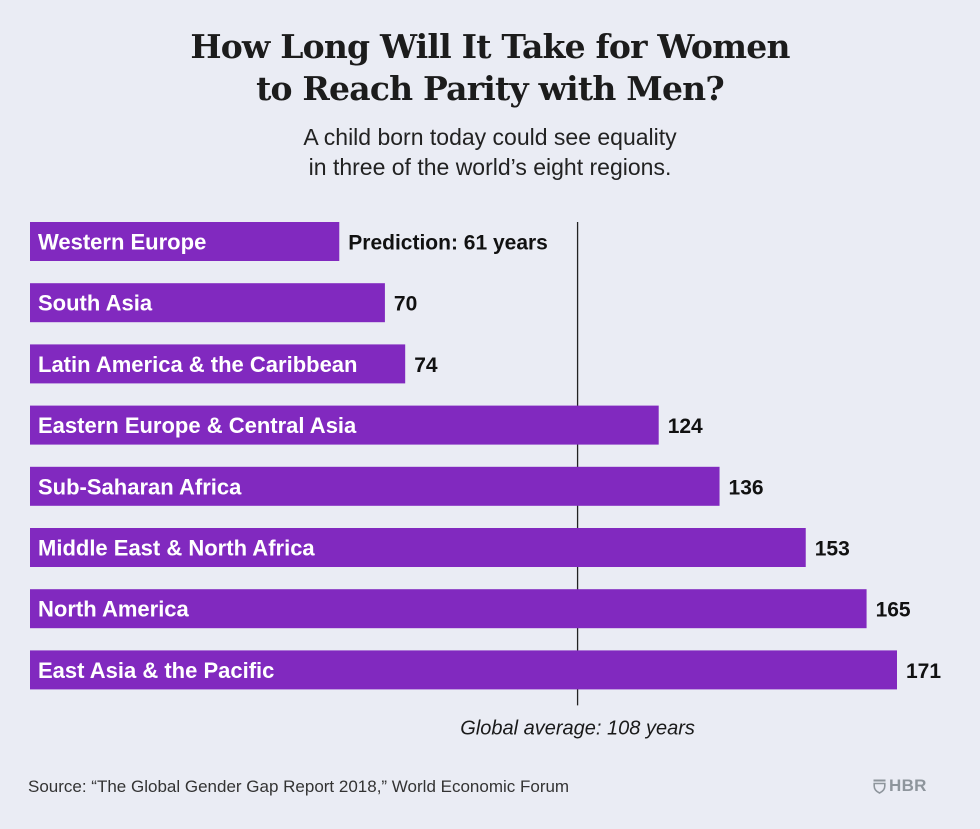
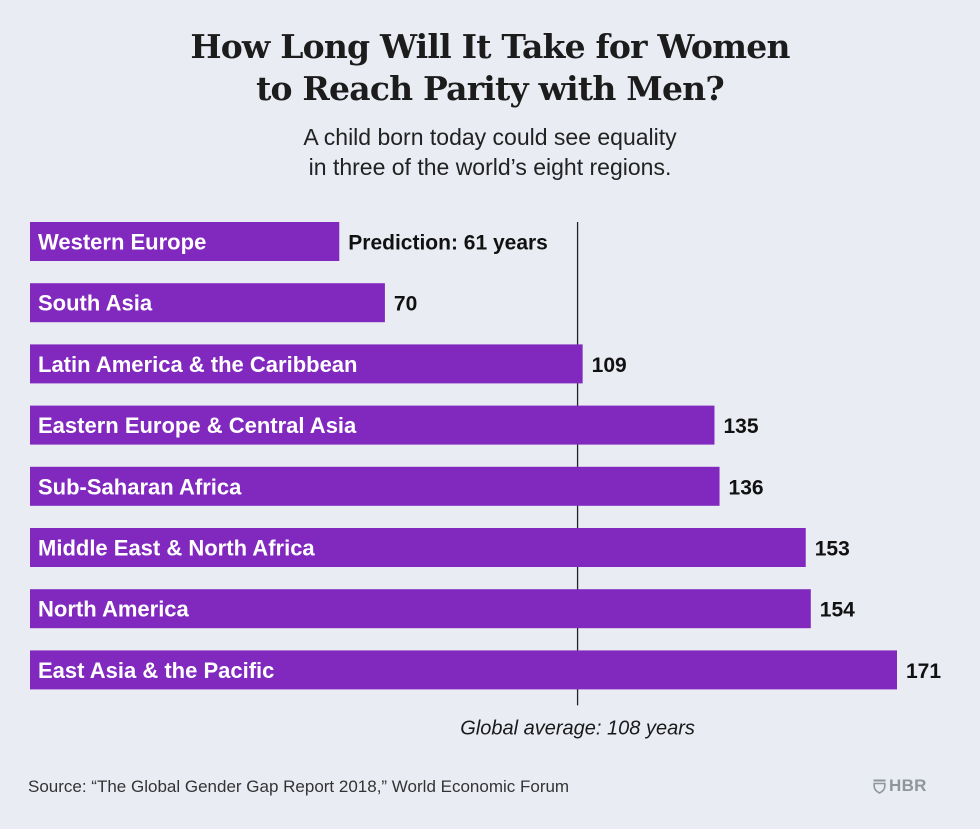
Latin America & the Caribbean: 74 -> 109
Eastern Europe & Central Asia: 124 -> 135
North America: 165 -> 154
